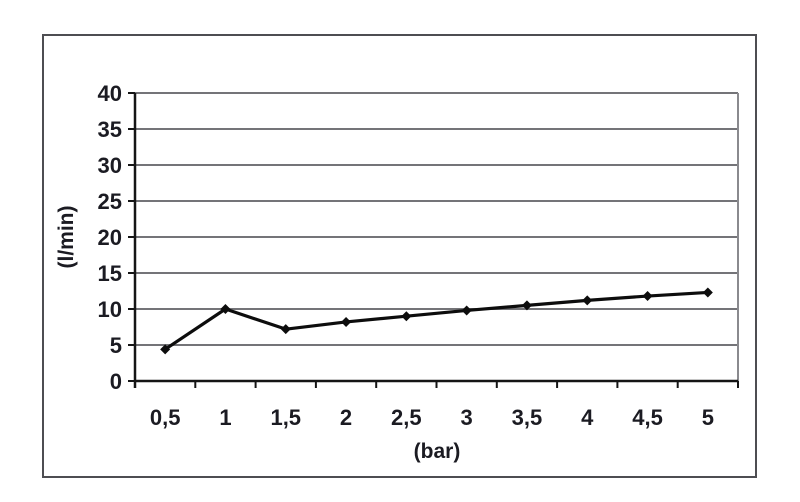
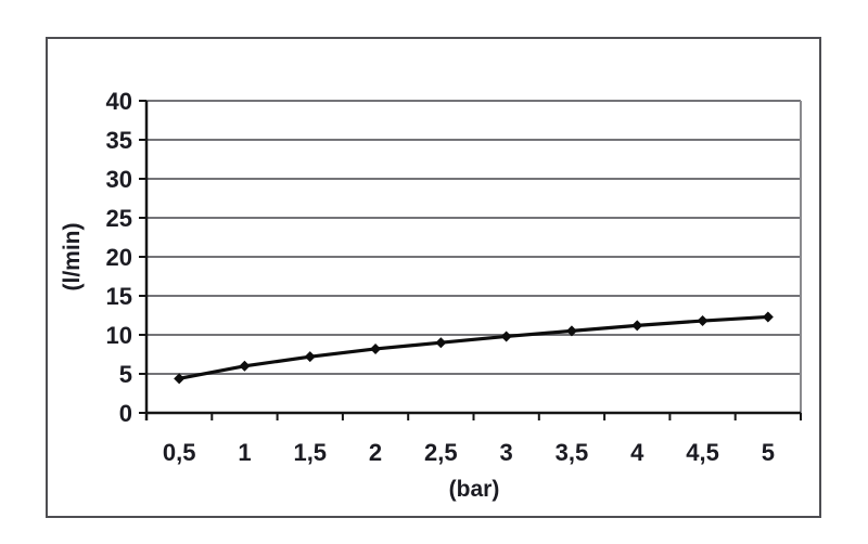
1: 10 -> 6
